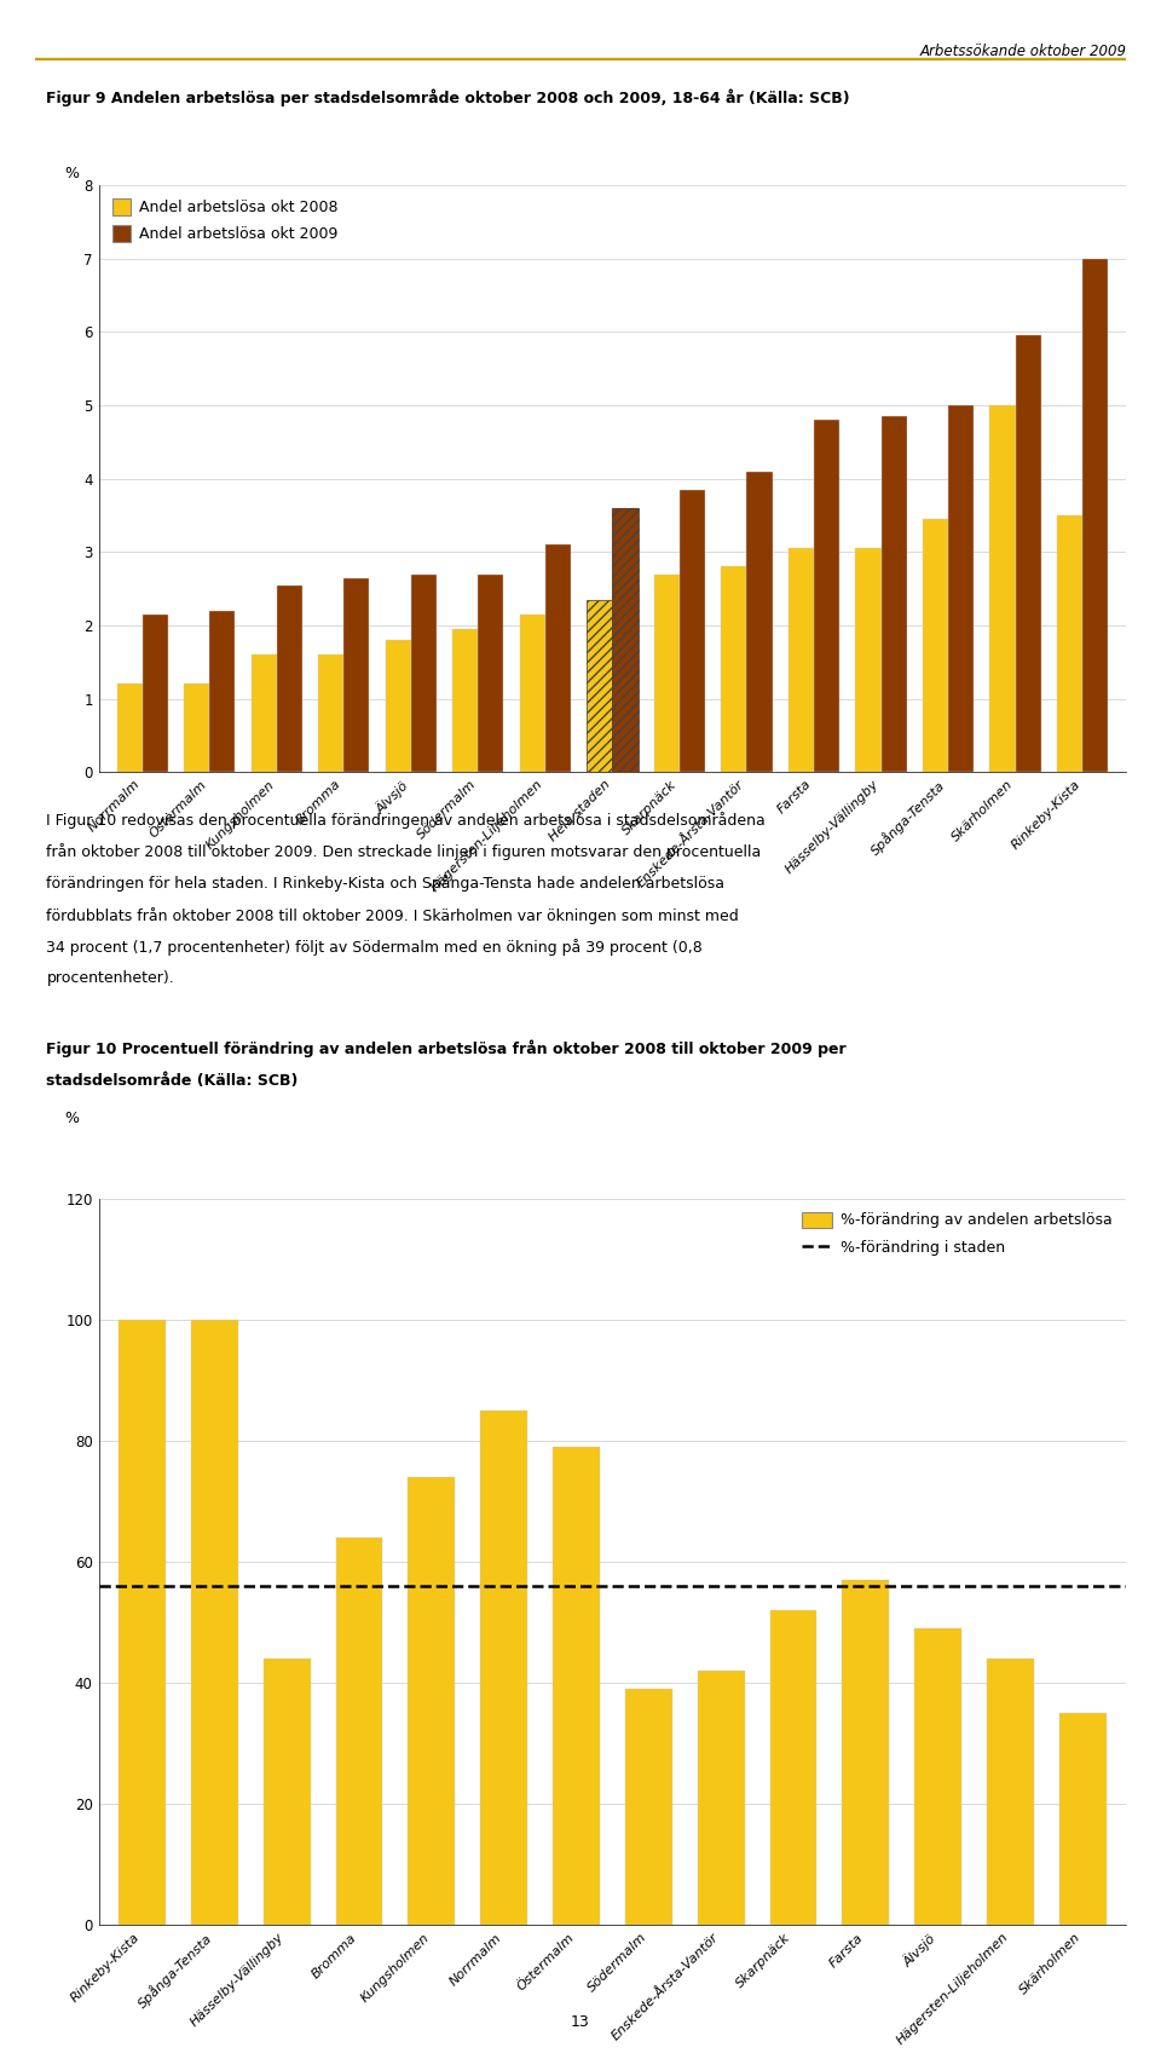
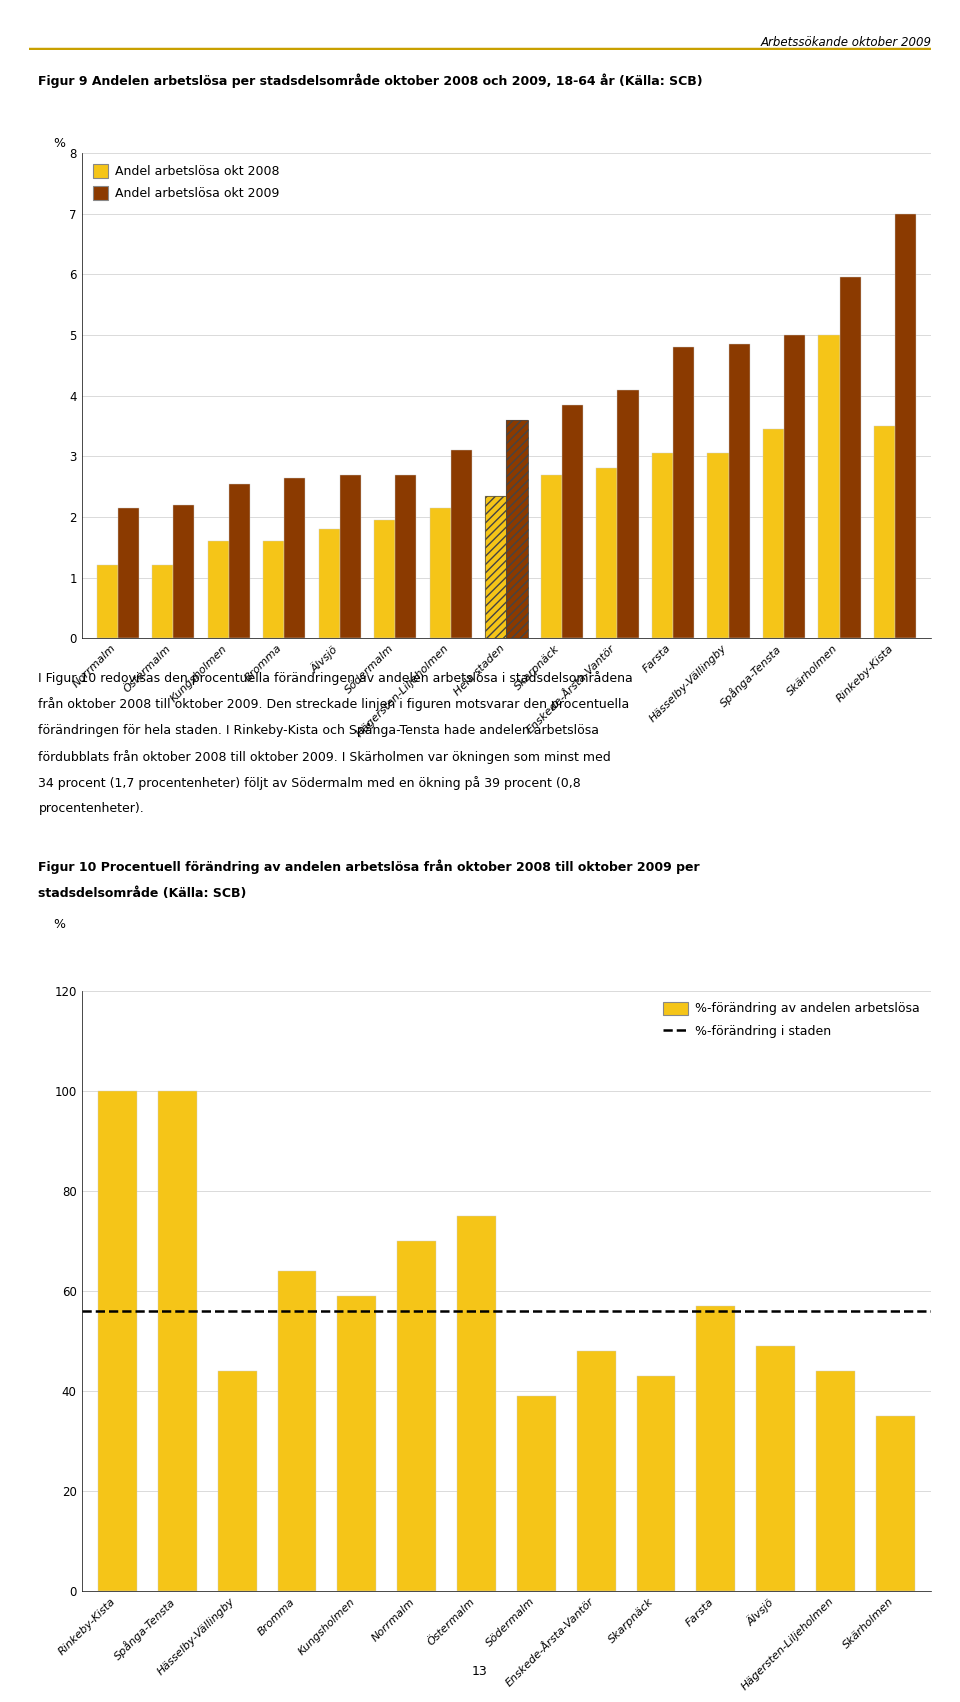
Kungsholmen: 74 -> 59
Norrmalm: 85 -> 70
Östermalm: 79 -> 75
Enskede-Årsta-Vantör: 42 -> 48
Skarpnäck: 52 -> 43
